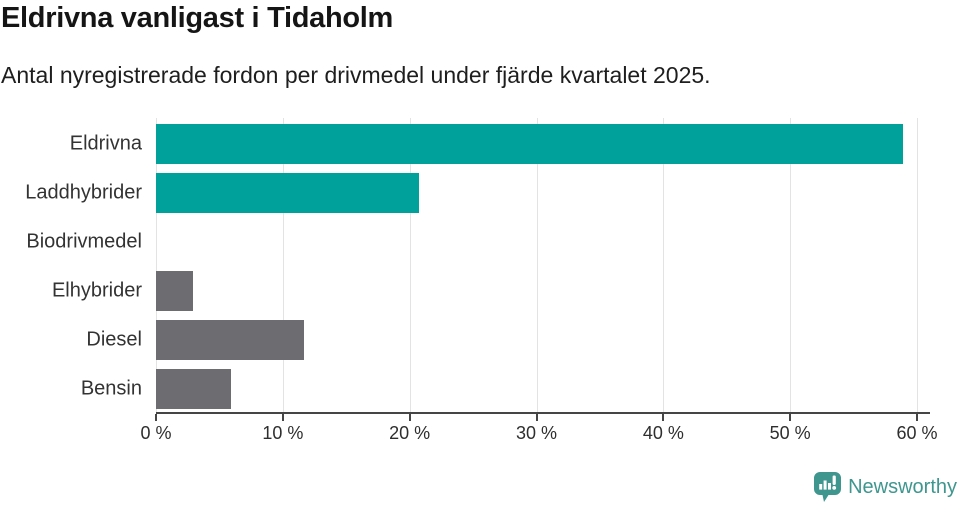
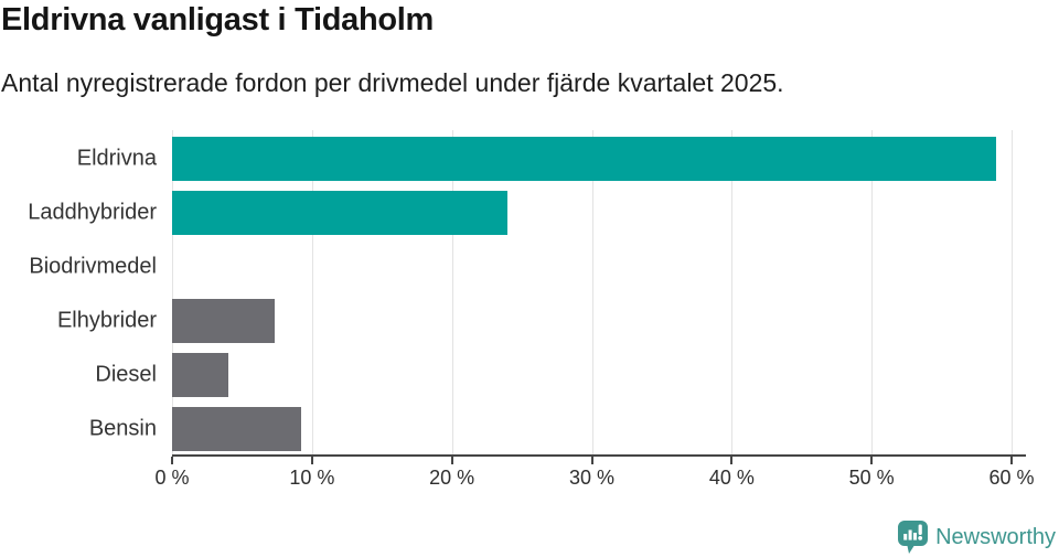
Laddhybrider: 20.7% -> 24.0%
Elhybrider: 2.9% -> 7.3%
Diesel: 11.7% -> 4.0%
Bensin: 5.9% -> 9.2%
